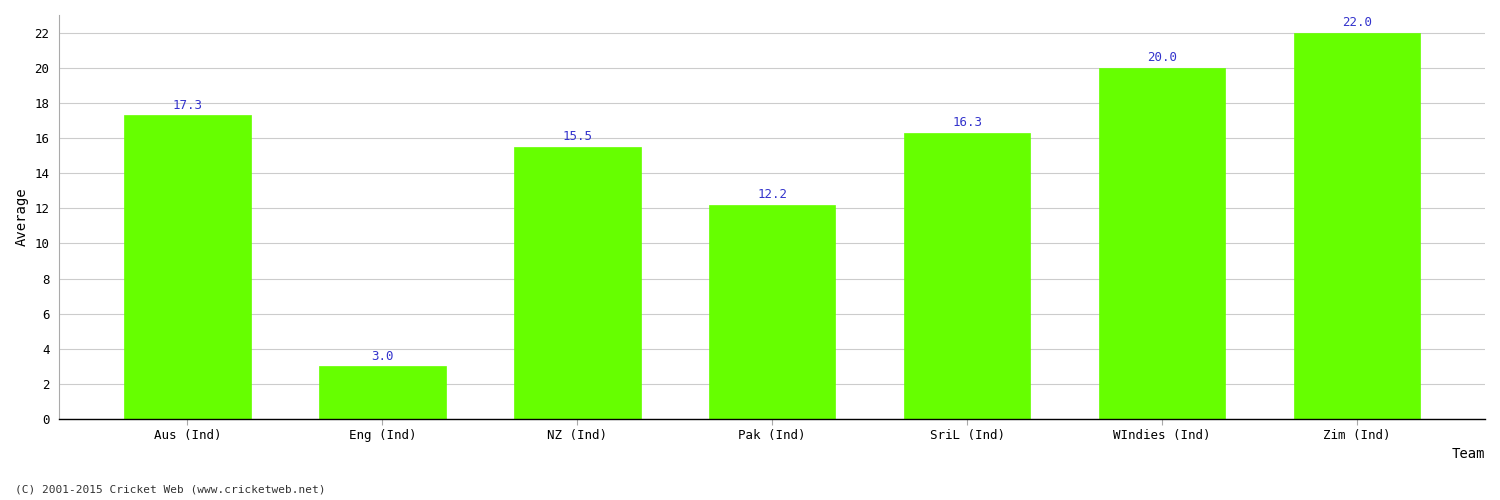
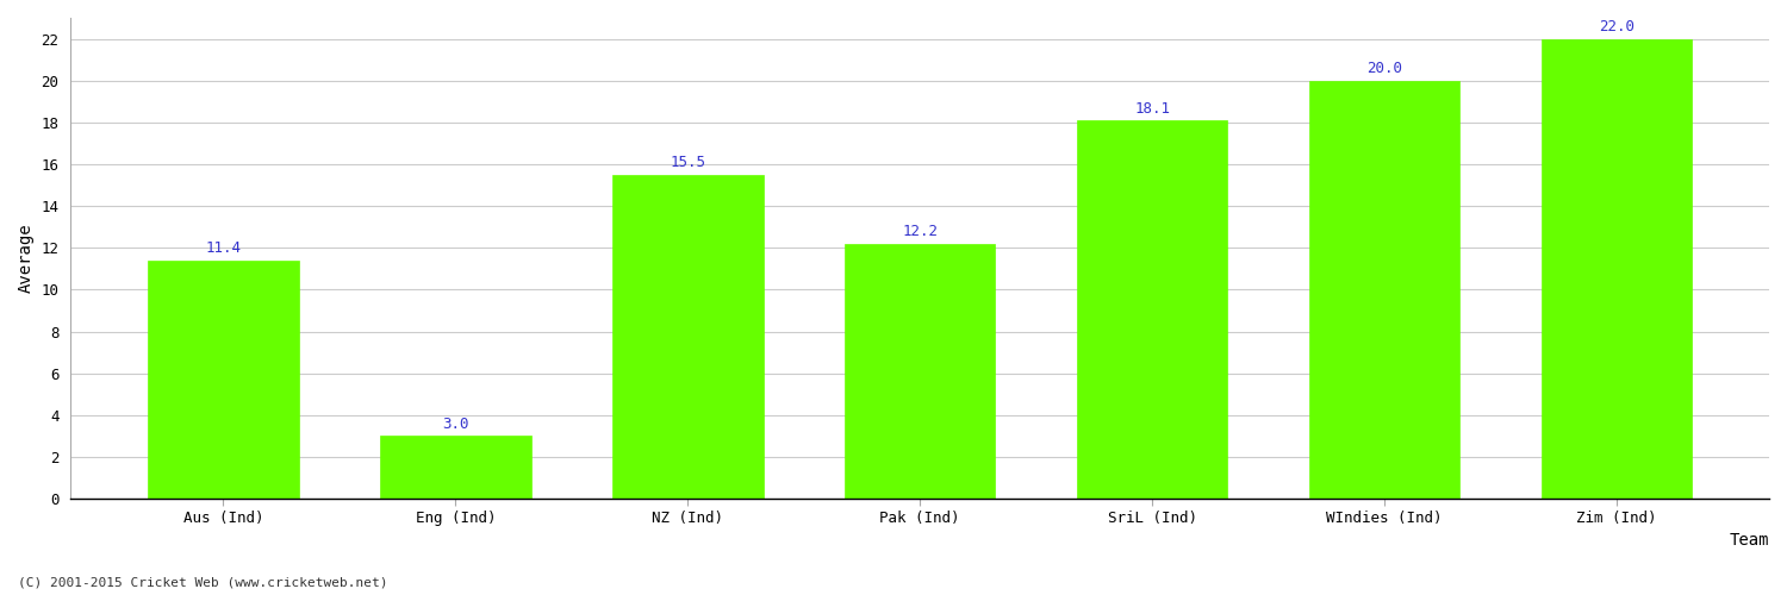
Aus (Ind): 17.3 -> 11.4
SriL (Ind): 16.3 -> 18.1
